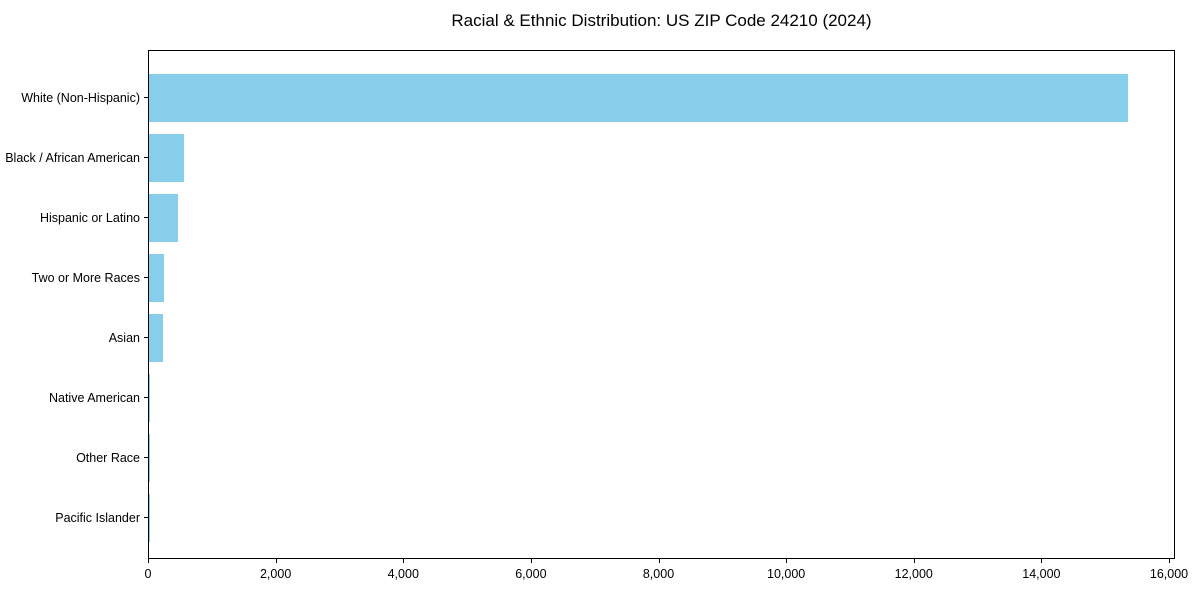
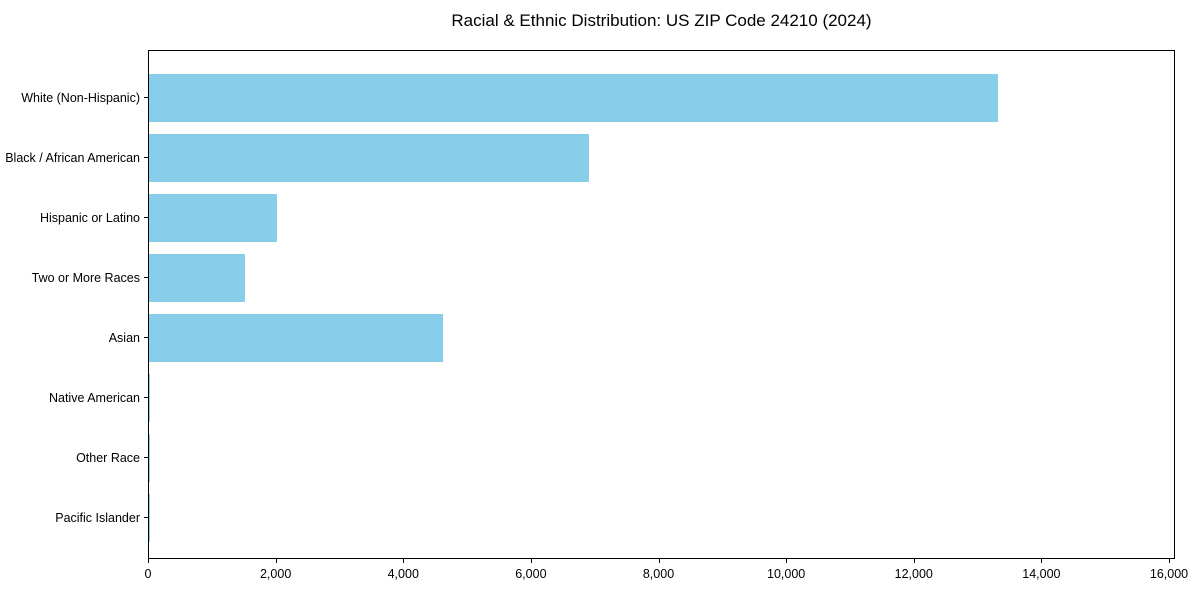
White (Non-Hispanic): 15300 -> 13300
Black / African American: 600 -> 6900
Hispanic or Latino: 400 -> 2000
Two or More Races: 200 -> 1500
Asian: 200 -> 4600
